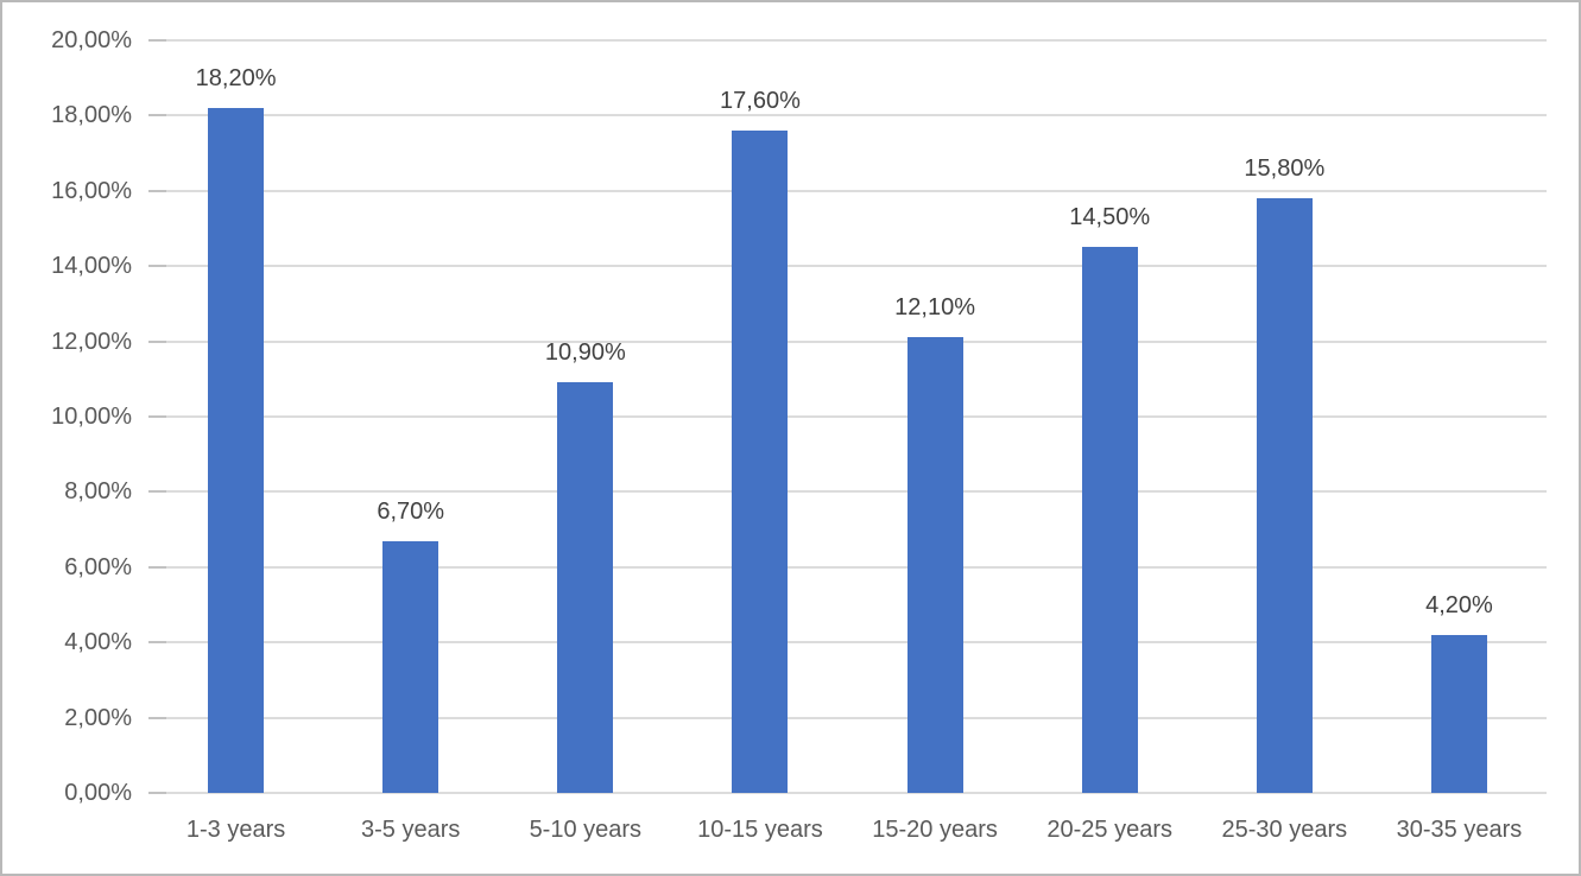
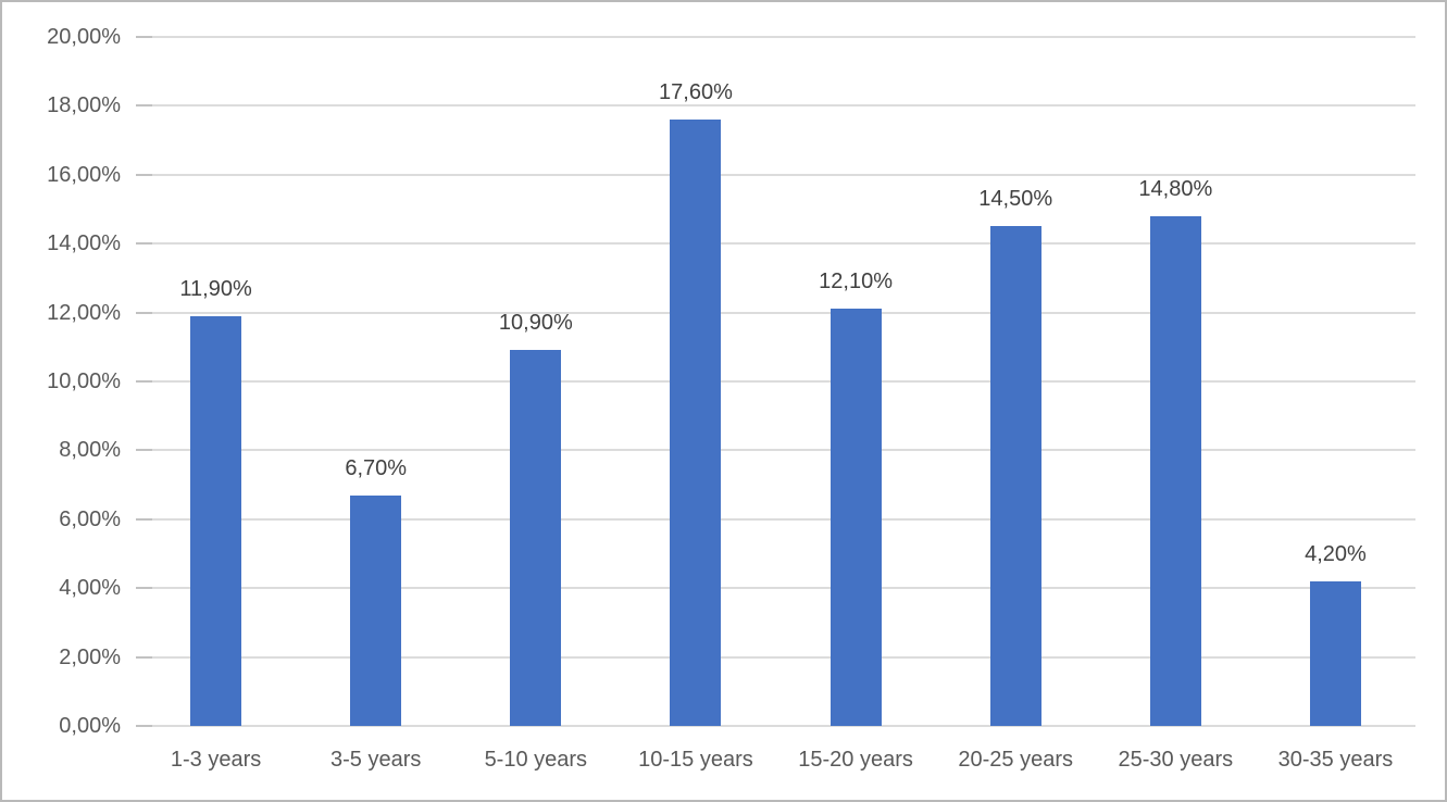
1-3 years: 18,20% -> 11,90%
25-30 years: 15,80% -> 14,80%
